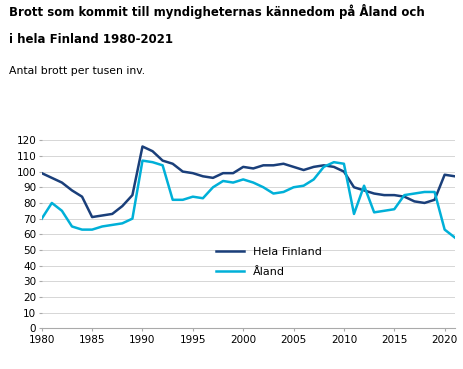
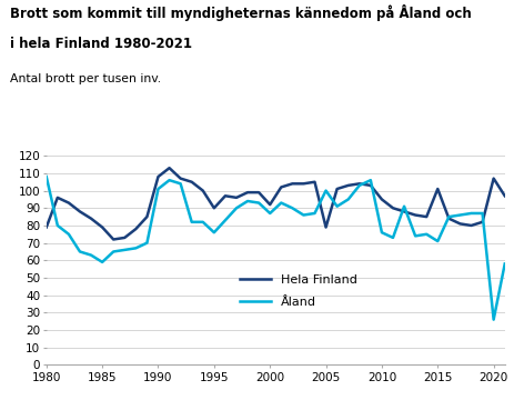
Hela Finland/1980: 99 -> 79
Åland/1980: 70 -> 108
Hela Finland/1985: 71 -> 79
Åland/1985: 63 -> 59
Hela Finland/1990: 116 -> 108
Åland/1990: 107 -> 101
Hela Finland/1995: 99 -> 90
Åland/1995: 84 -> 76
Hela Finland/2000: 103 -> 92
Åland/2000: 95 -> 87
Hela Finland/2005: 103 -> 79
Åland/2005: 90 -> 100
Hela Finland/2010: 100 -> 95
Åland/2010: 105 -> 76
Hela Finland/2015: 85 -> 101
Åland/2015: 76 -> 71
Hela Finland/2020: 98 -> 107
Åland/2020: 63 -> 26
